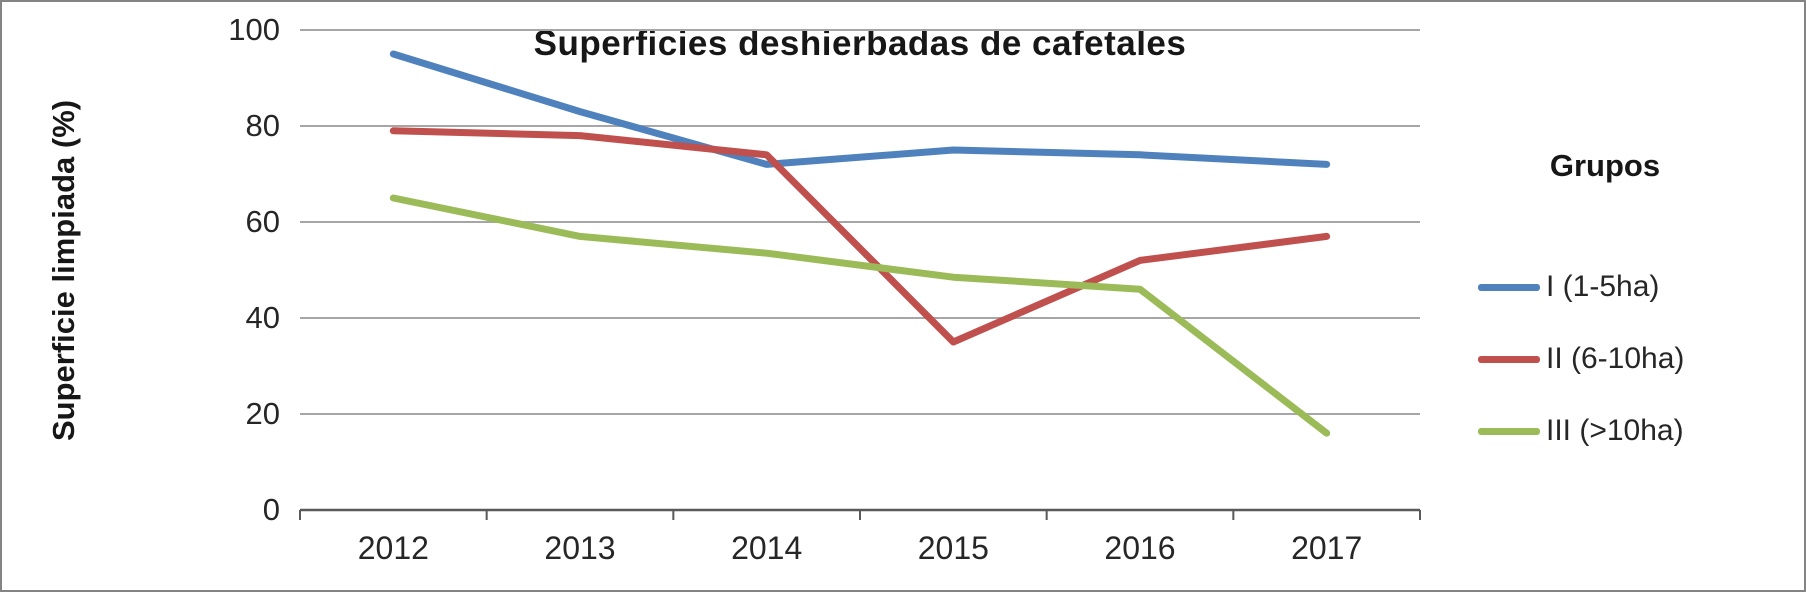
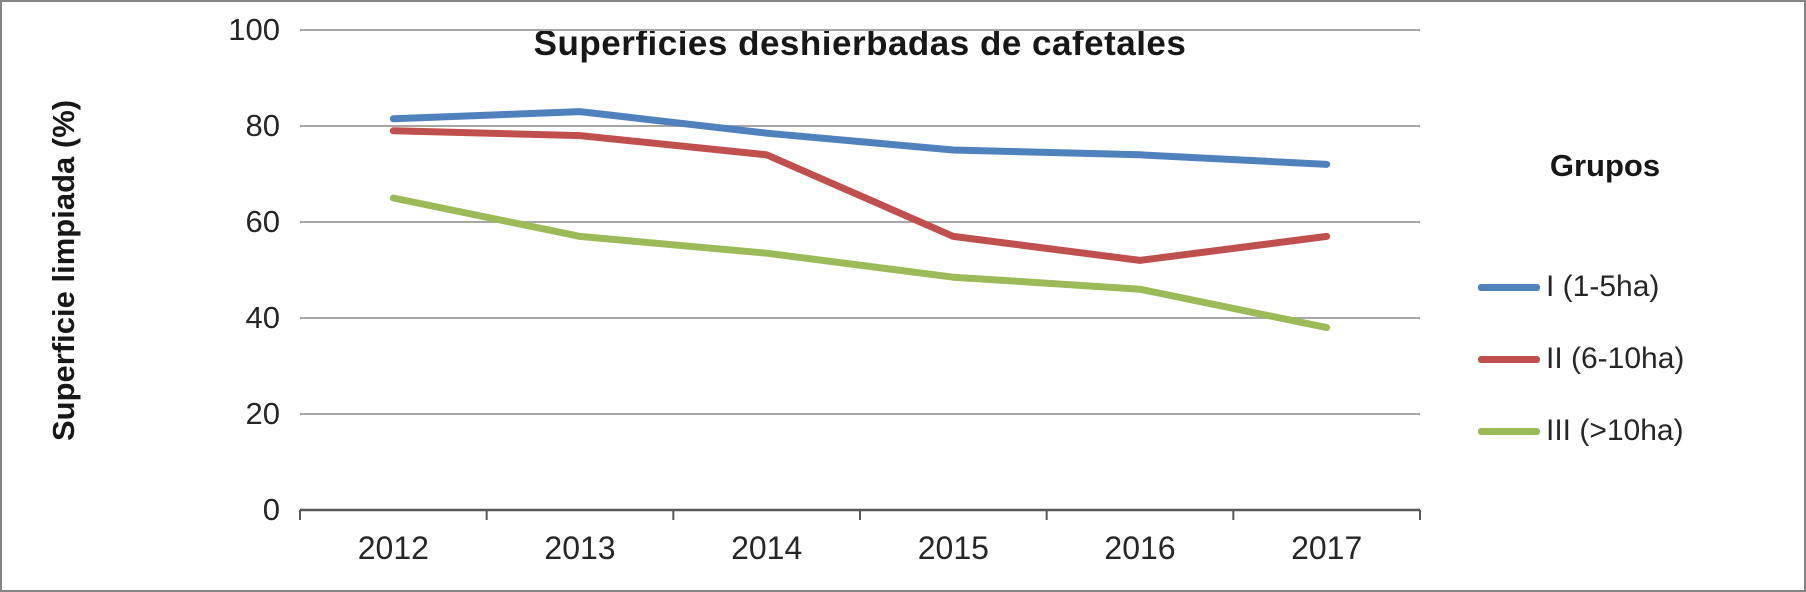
I (1-5ha)/2012: 95 -> 82
I (1-5ha)/2014: 72 -> 78
II (6-10ha)/2015: 35 -> 57
III (>10ha)/2017: 16 -> 38
